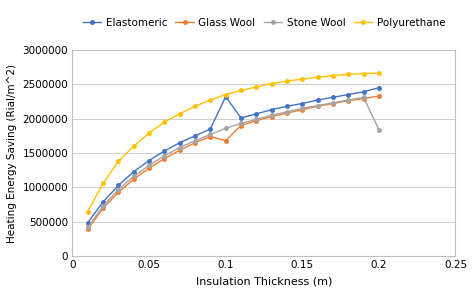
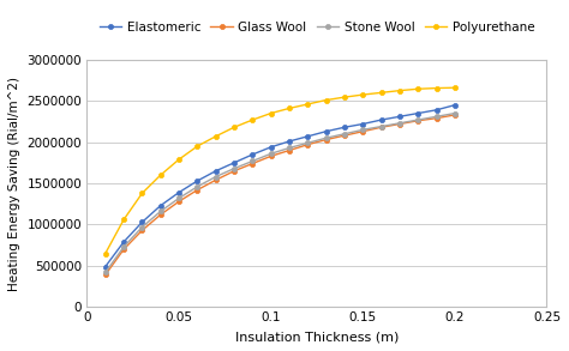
Elastomeric/0.1: 2320000 -> 1940000
Glass Wool/0.1: 1680000 -> 1830000
Stone Wool/0.2: 1840000 -> 2350000
